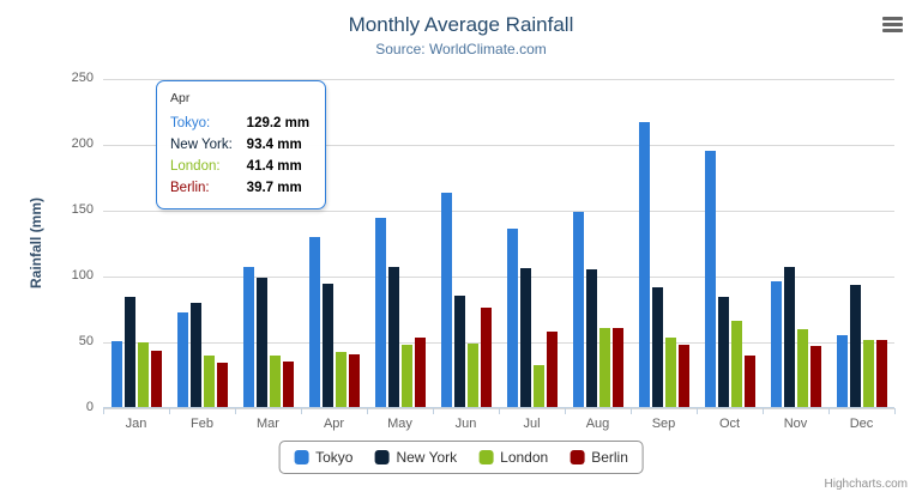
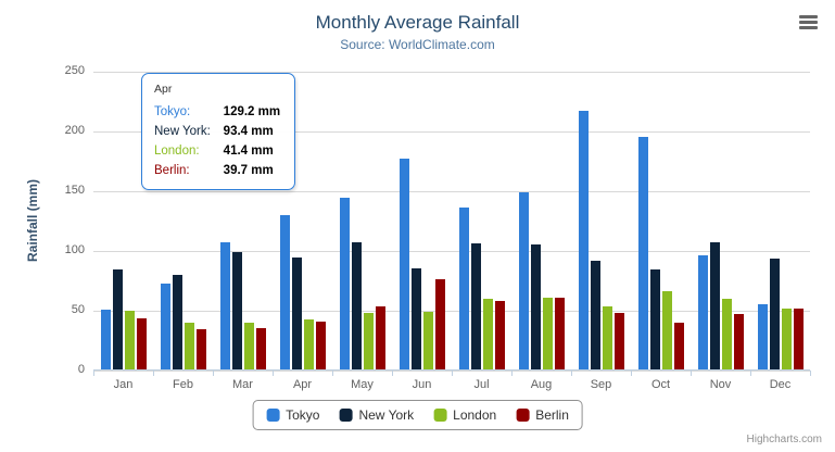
Tokyo/Jun: 163 -> 176
London/Jul: 32 -> 59
